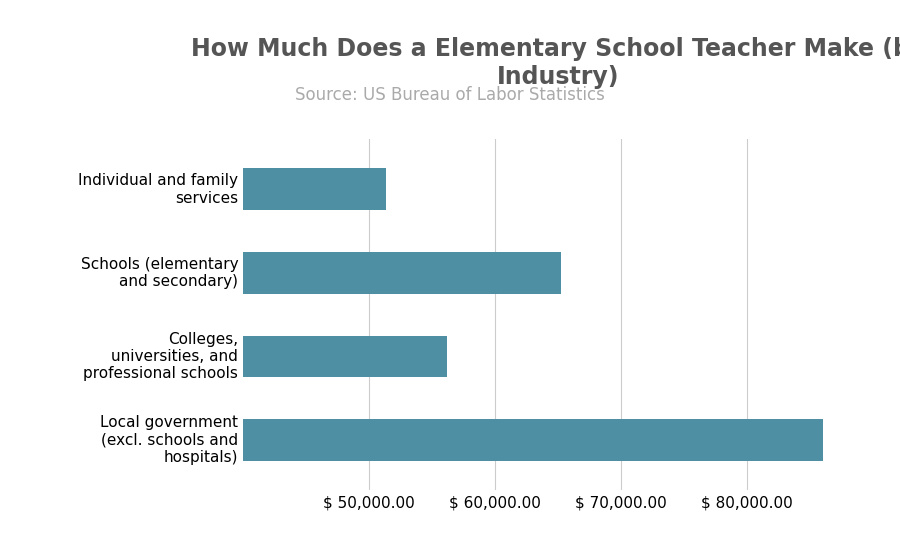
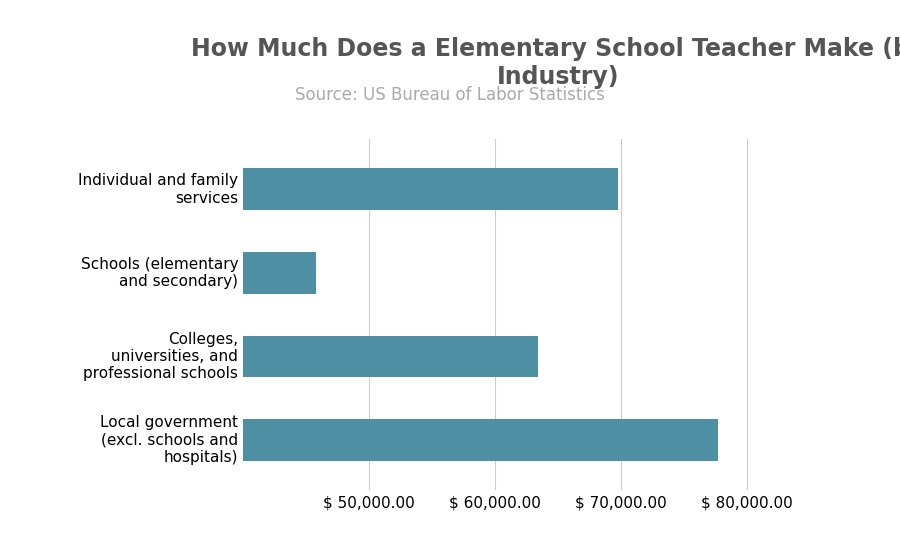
Individual and family services: $ 51,400 -> $ 69,800
Schools (elementary and secondary): $ 65,300 -> $ 45,800
Colleges, universities, and professional schools: $ 56,200 -> $ 63,400
Local government (excl. schools and hospitals): $ 86,000 -> $ 77,700
